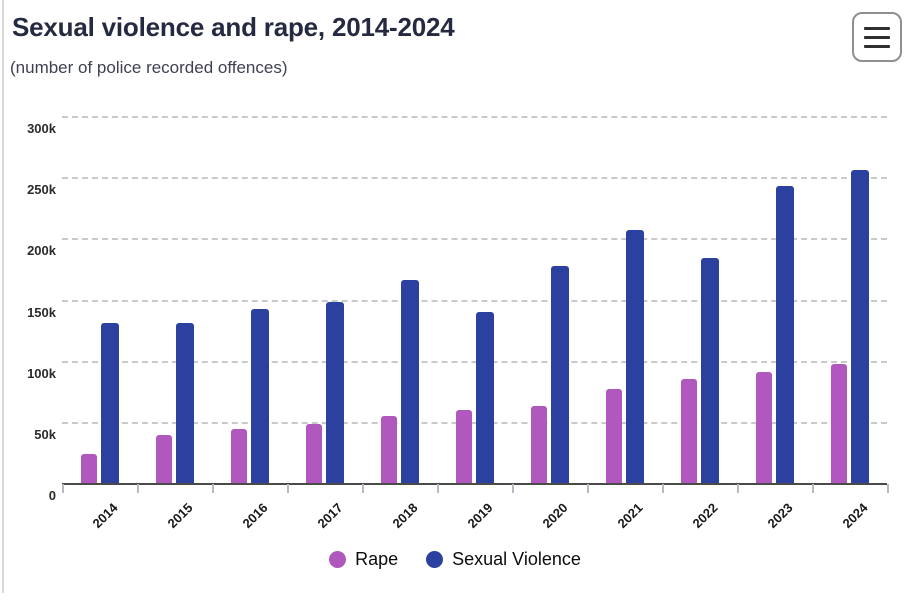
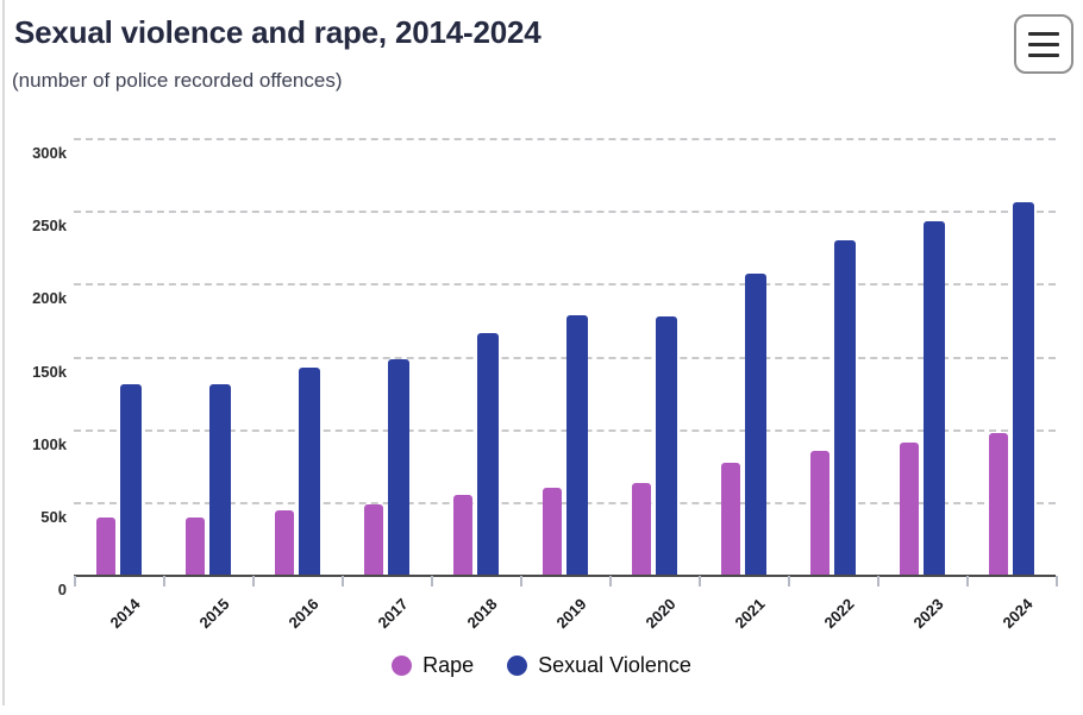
Rape/2014: 24k -> 39k
Sexual Violence/2019: 140k -> 178k
Sexual Violence/2022: 184k -> 230k
